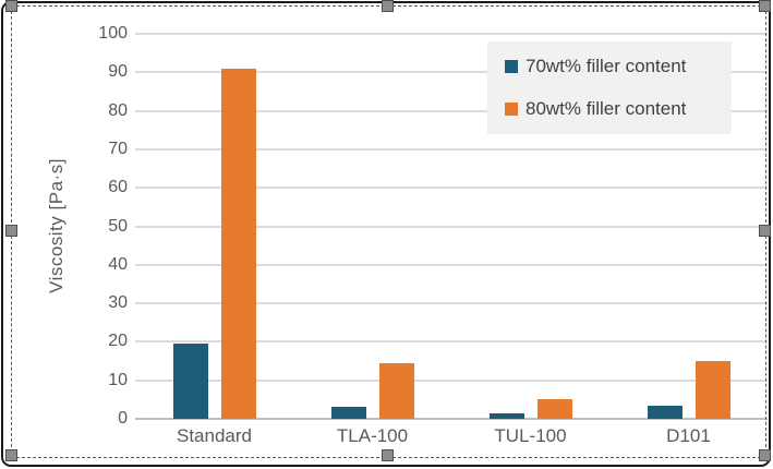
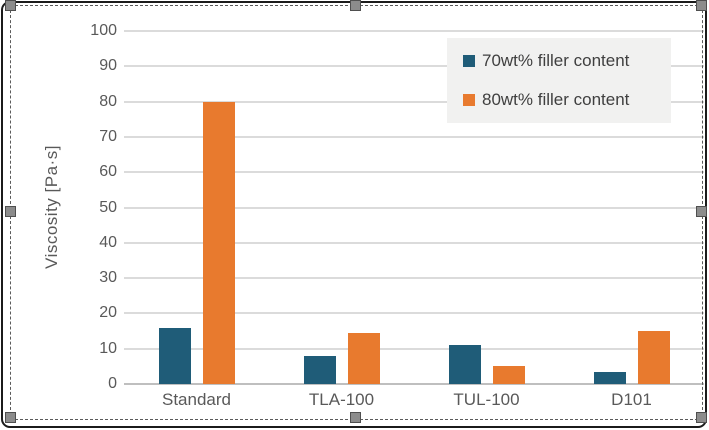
70wt% filler content/Standard: 20 -> 16
80wt% filler content/Standard: 91 -> 80
70wt% filler content/TLA-100: 3 -> 8
70wt% filler content/TUL-100: 2 -> 11
